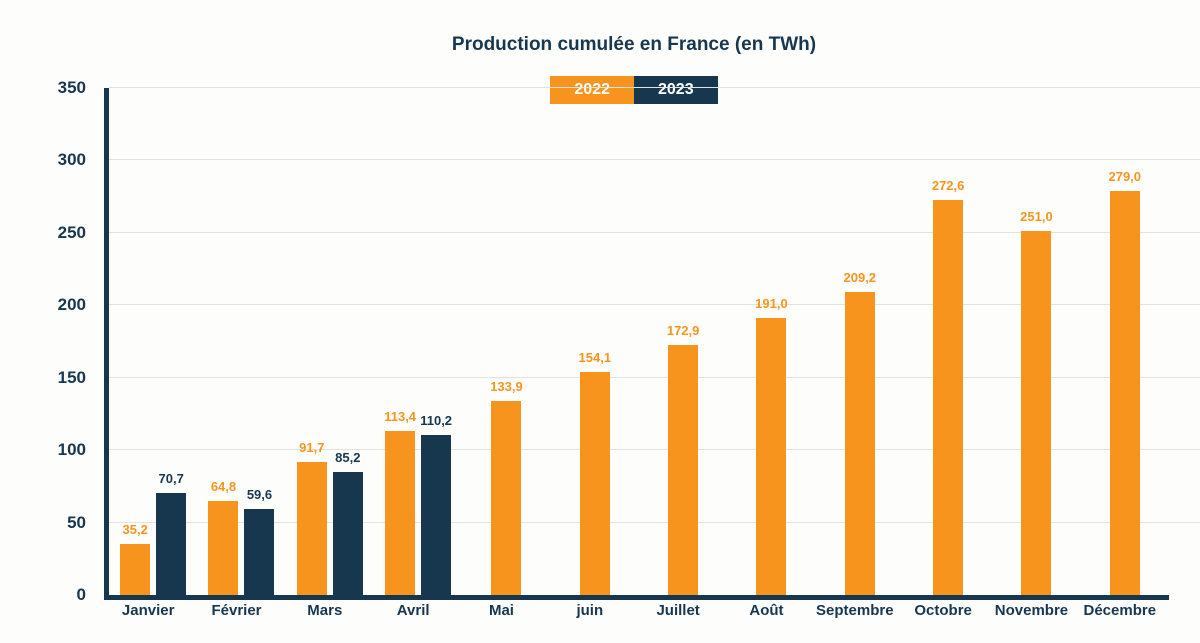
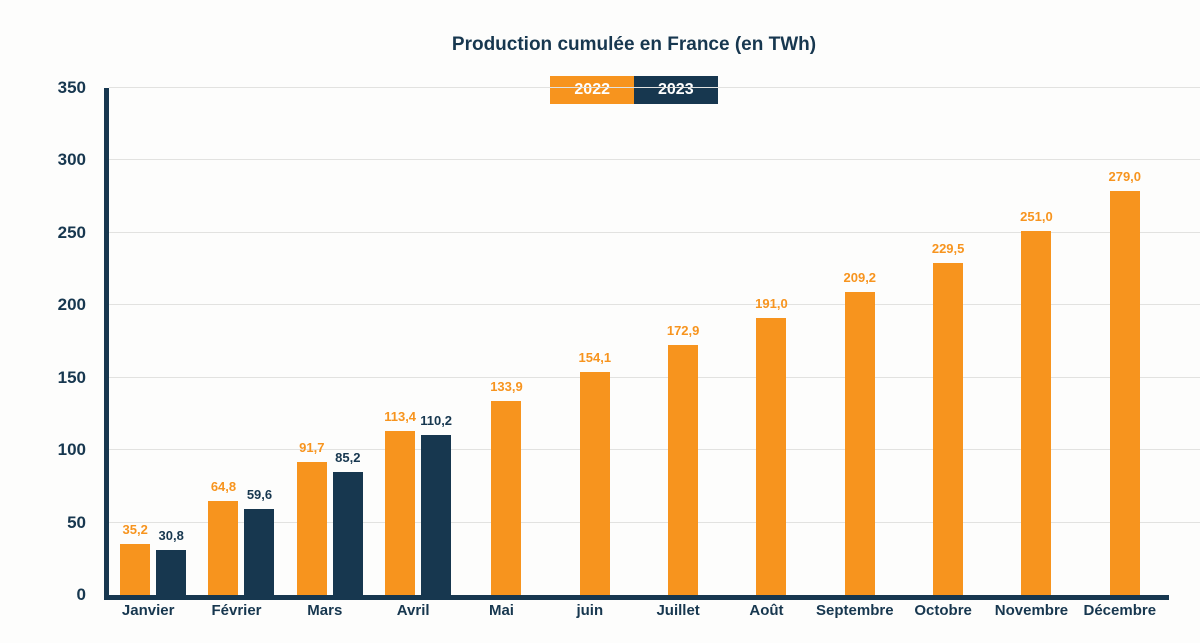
2023/Janvier: 70,7 -> 30,8
2022/Octobre: 272,6 -> 229,5
